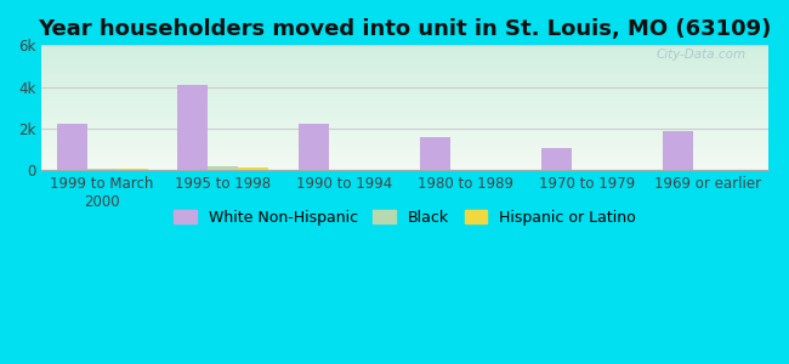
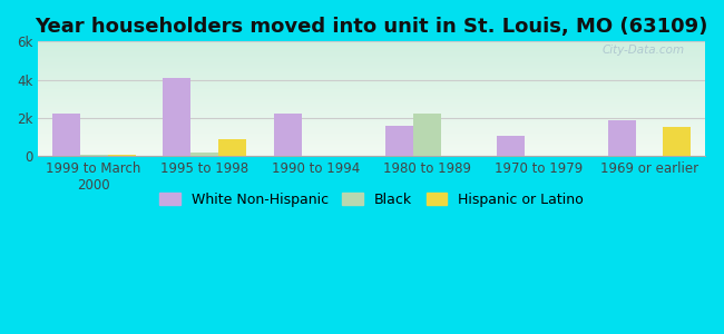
Hispanic or Latino/1995 to 1998: 0.1k -> 0.9k
Black/1980 to 1989: 0.0k -> 2.2k
Hispanic or Latino/1969 or earlier: 0.0k -> 1.5k
